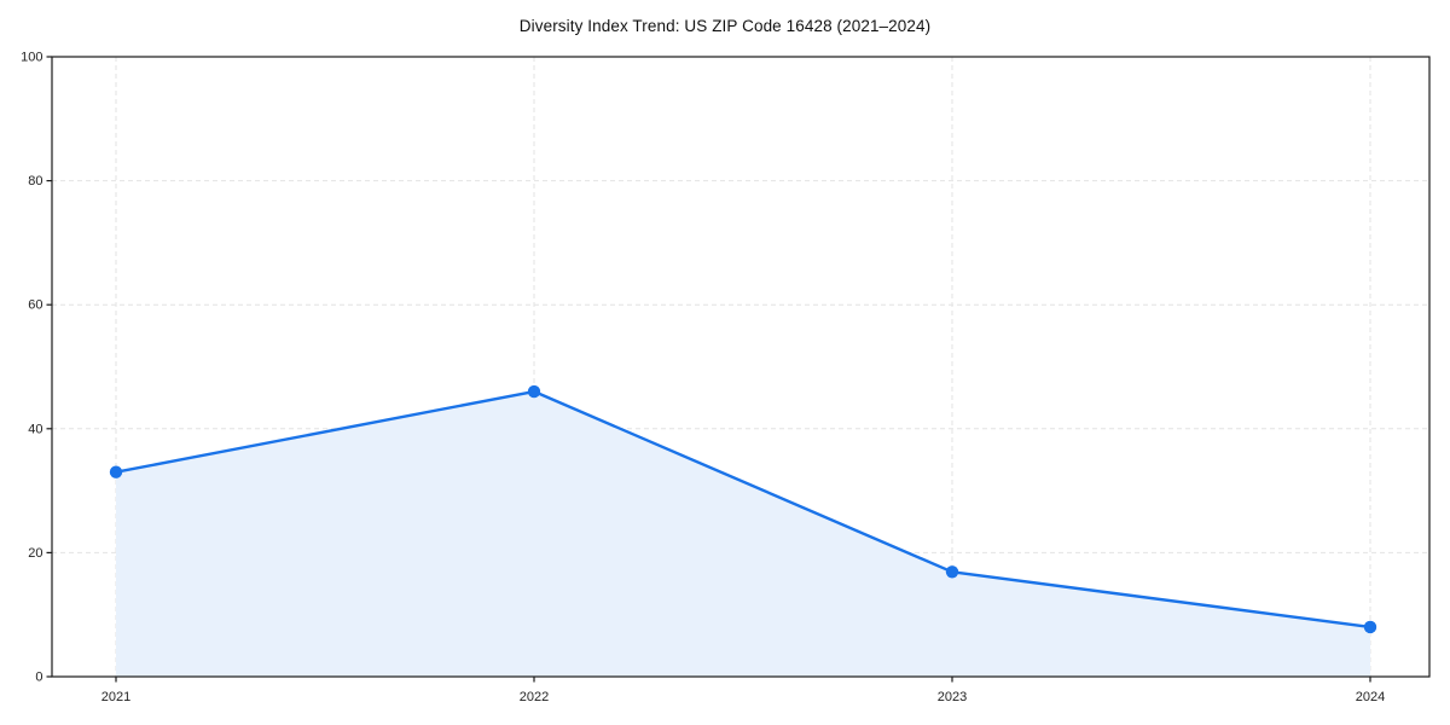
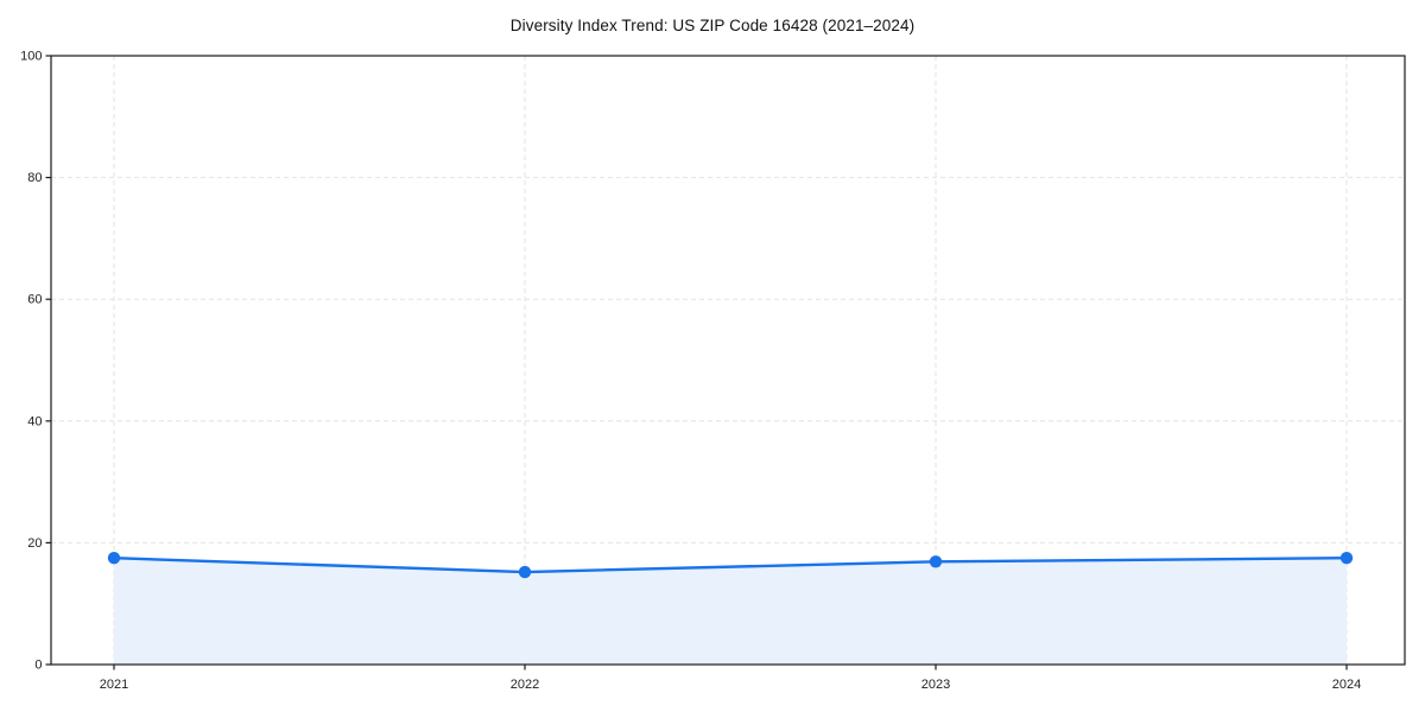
2021: 33 -> 18
2022: 46 -> 15
2024: 8 -> 18
